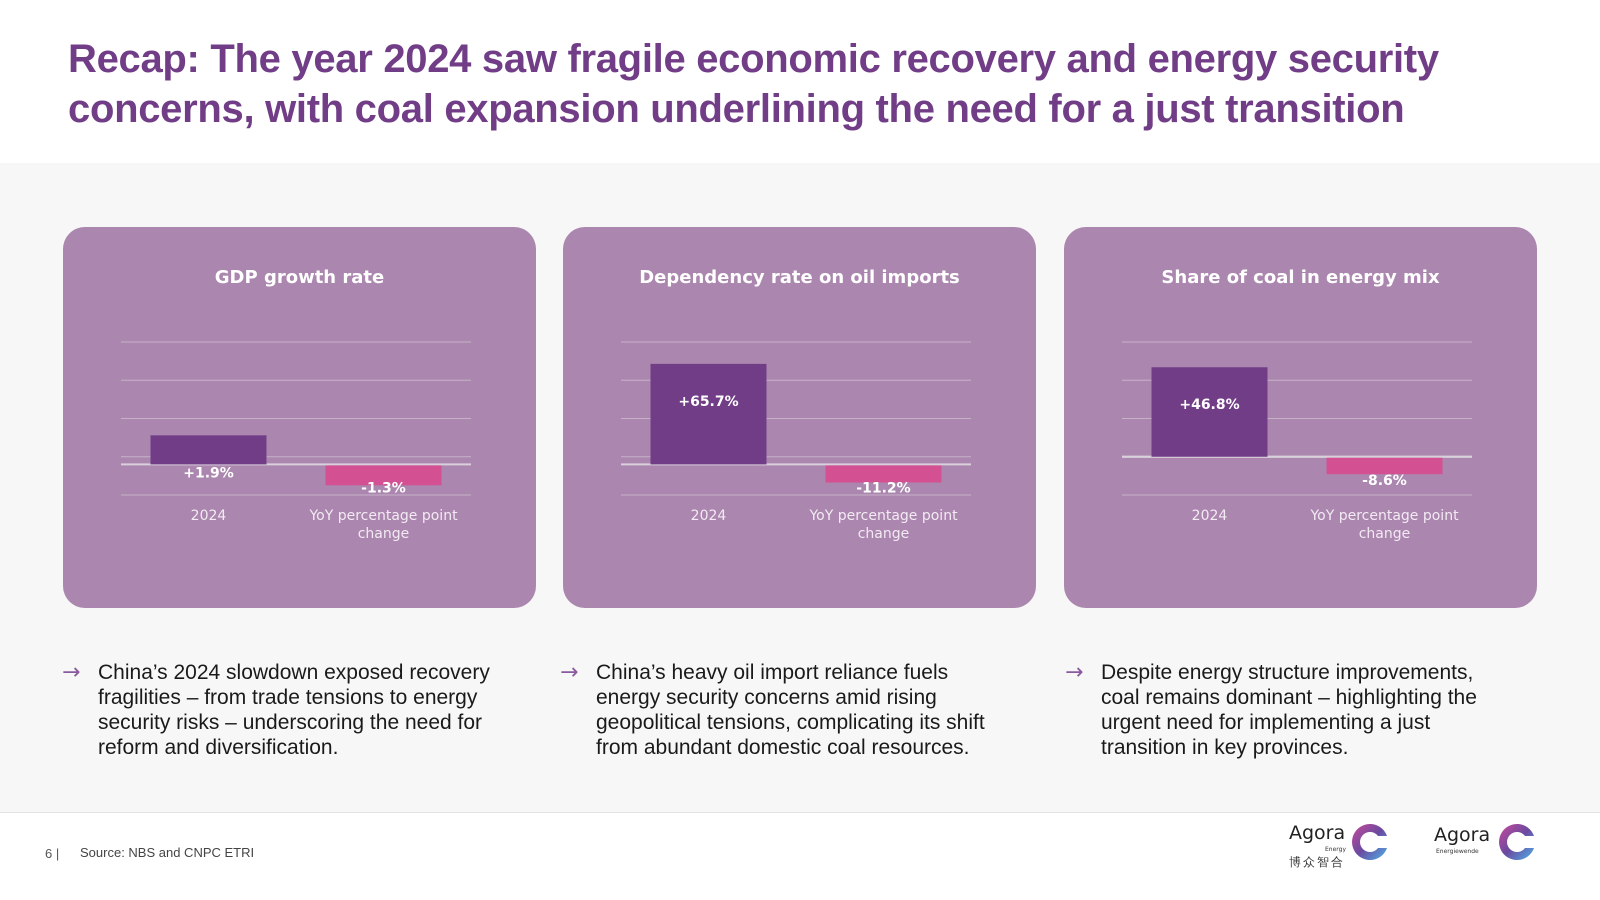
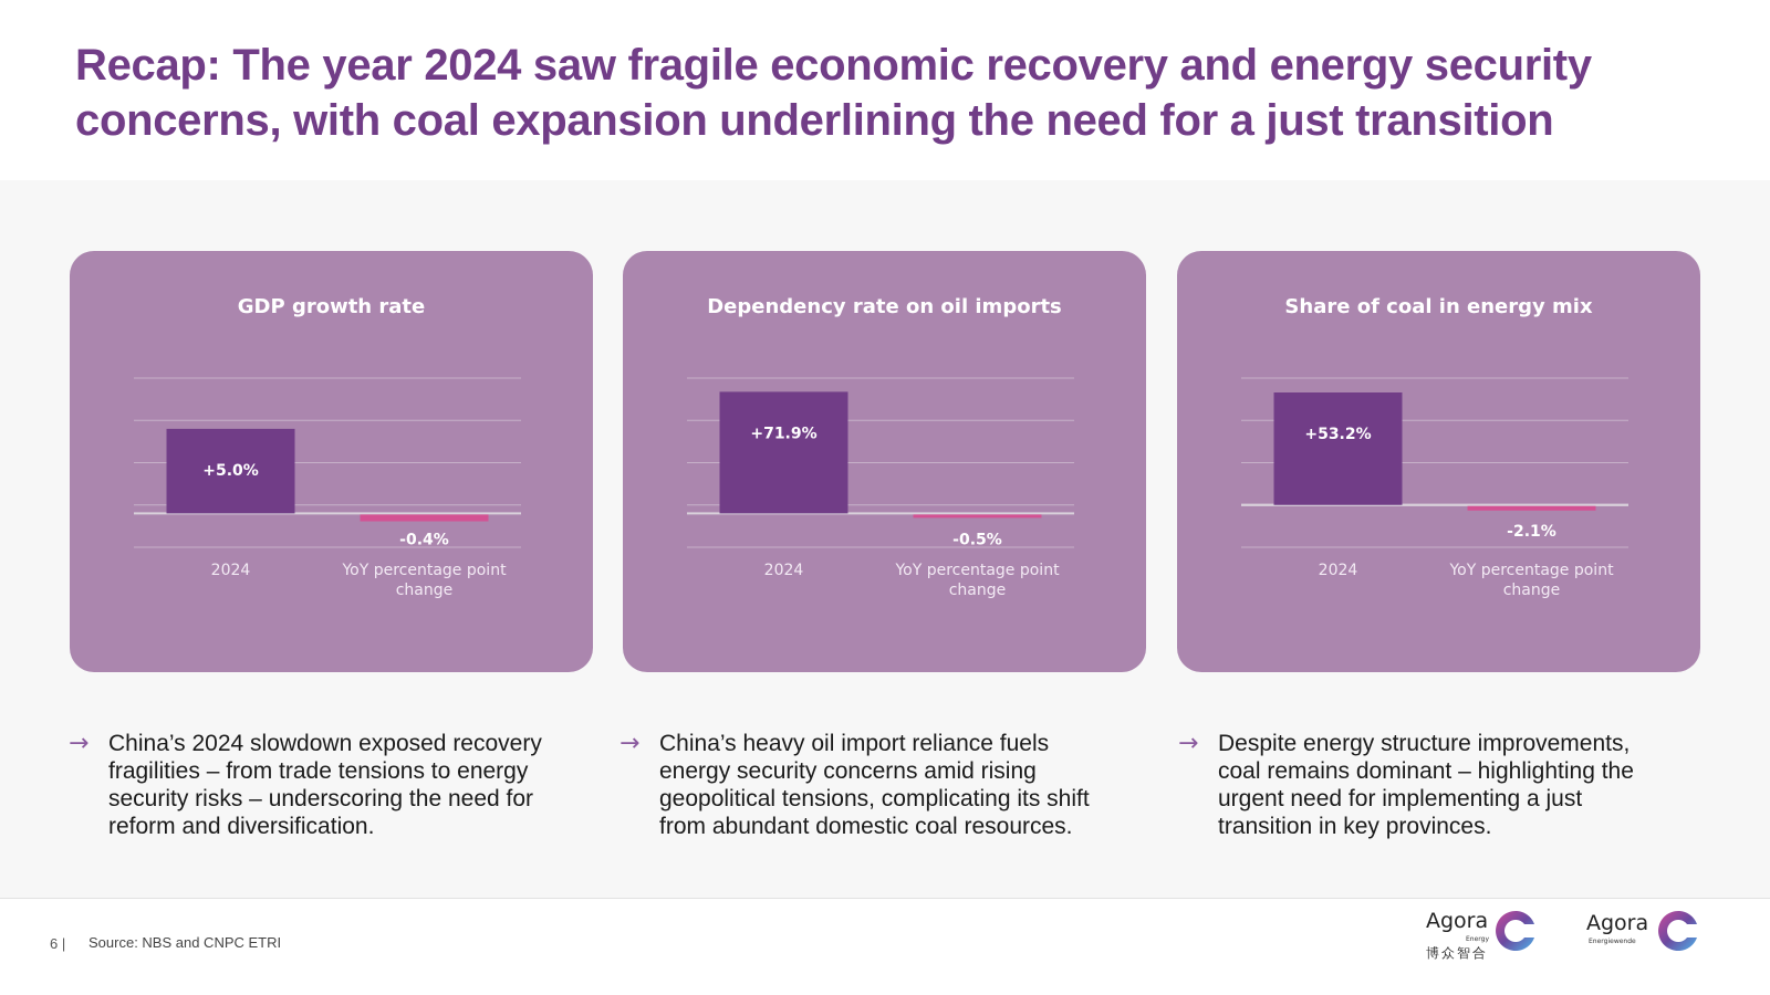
GDP growth rate/2024: +1.9% -> +5.0%
GDP growth rate/YoY percentage point change: -1.3% -> -0.4%
Dependency rate on oil imports/2024: +65.7% -> +71.9%
Dependency rate on oil imports/YoY percentage point change: -11.2% -> -0.5%
Share of coal in energy mix/2024: +46.8% -> +53.2%
Share of coal in energy mix/YoY percentage point change: -8.6% -> -2.1%
